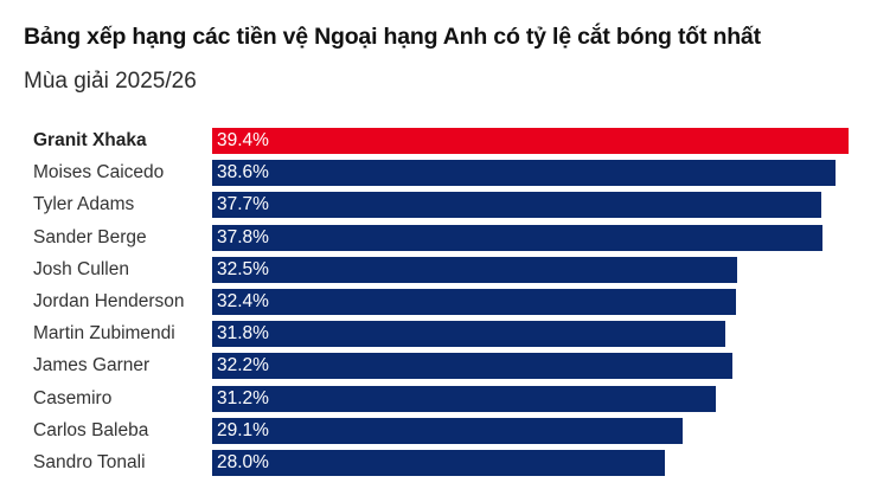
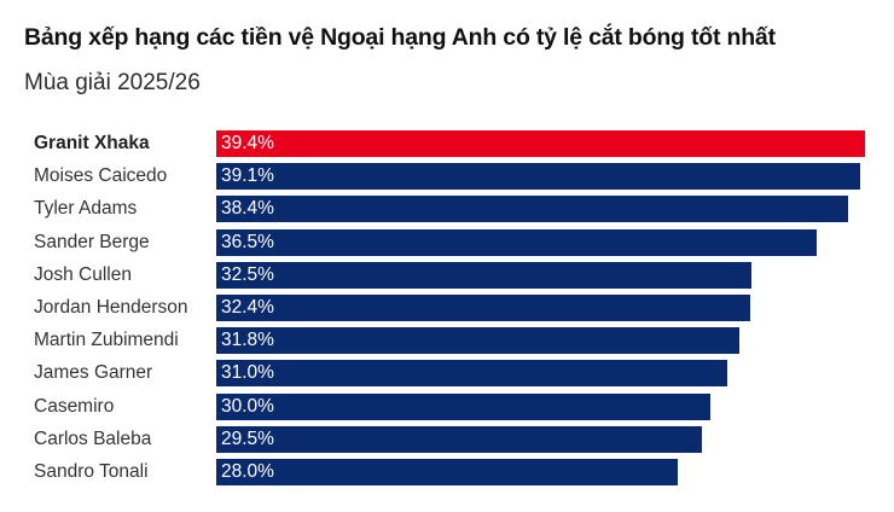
Moises Caicedo: 38.6% -> 39.1%
Tyler Adams: 37.7% -> 38.4%
Sander Berge: 37.8% -> 36.5%
James Garner: 32.2% -> 31.0%
Casemiro: 31.2% -> 30.0%
Carlos Baleba: 29.1% -> 29.5%
